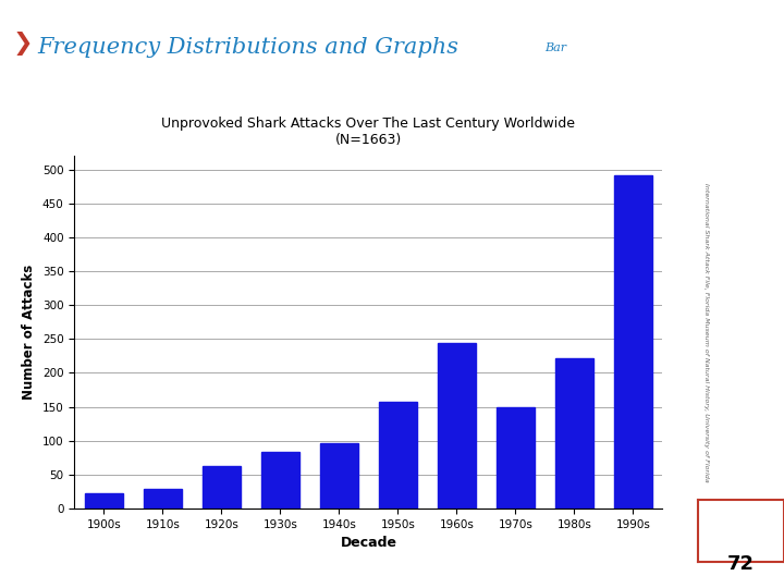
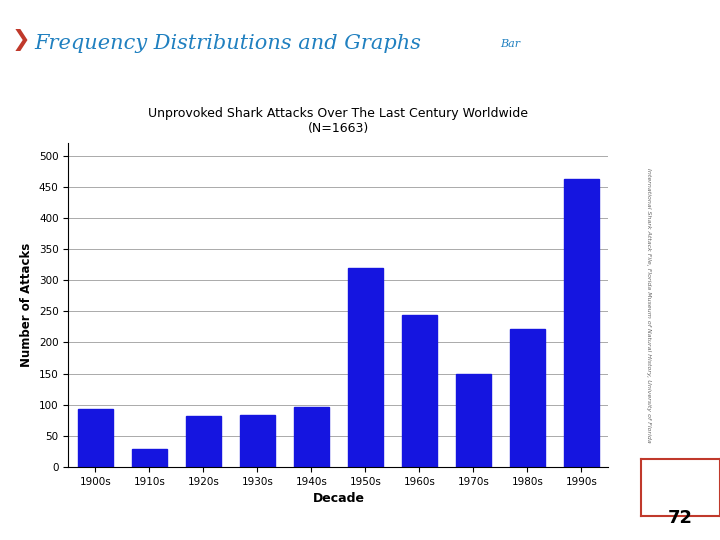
1900s: 22 -> 94
1920s: 63 -> 82
1950s: 157 -> 320
1990s: 492 -> 462
